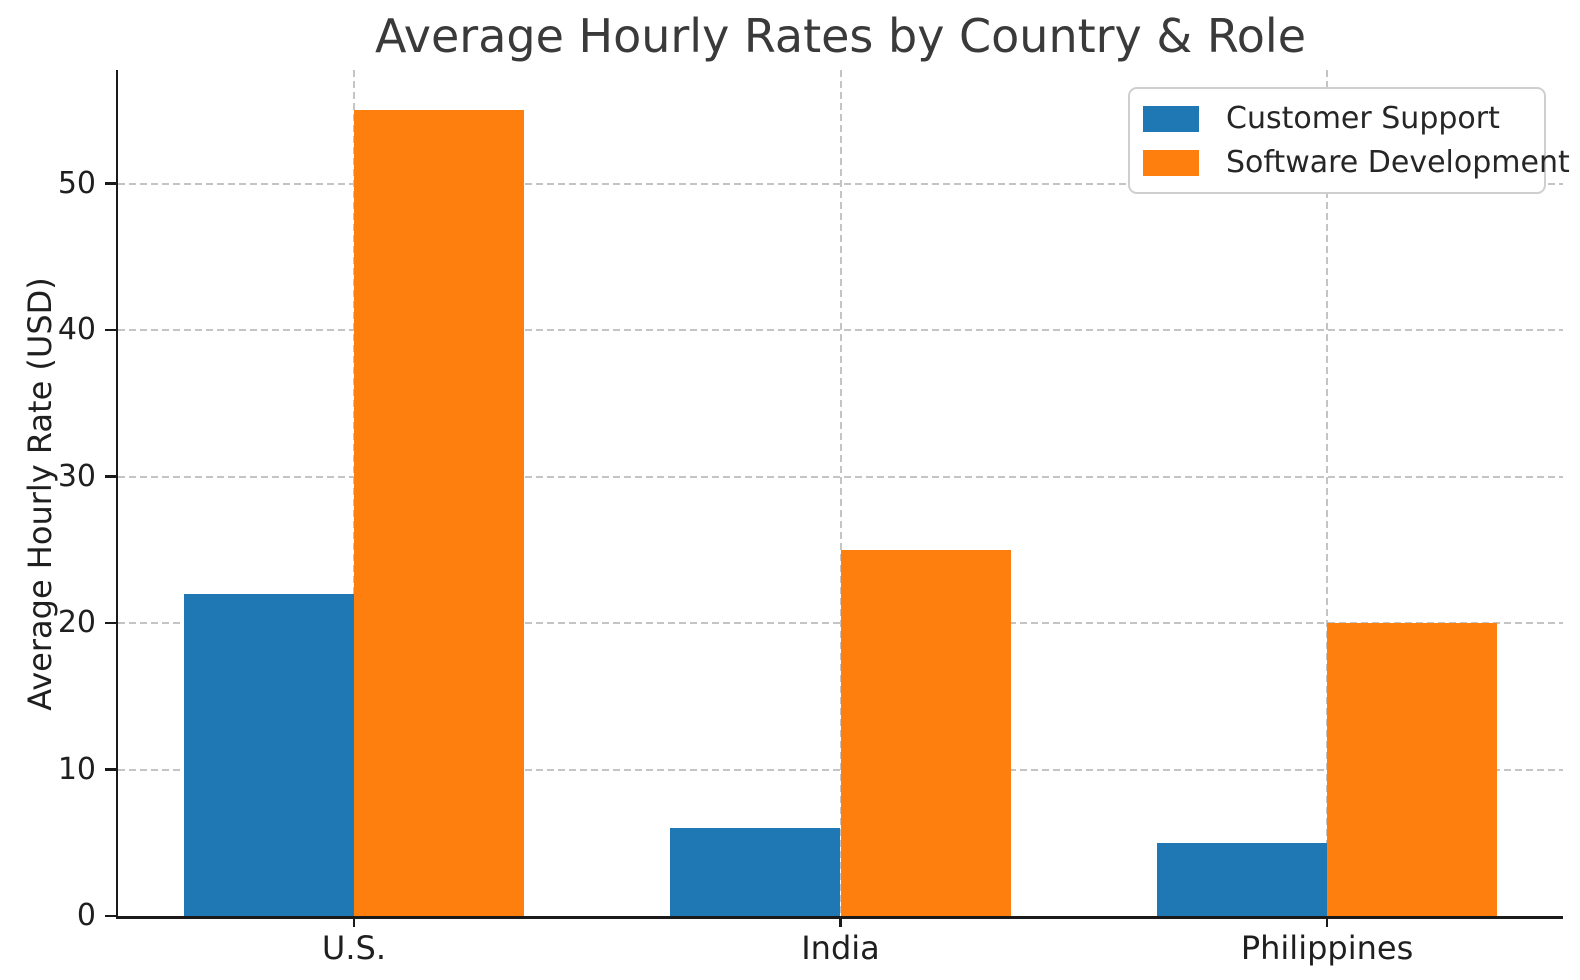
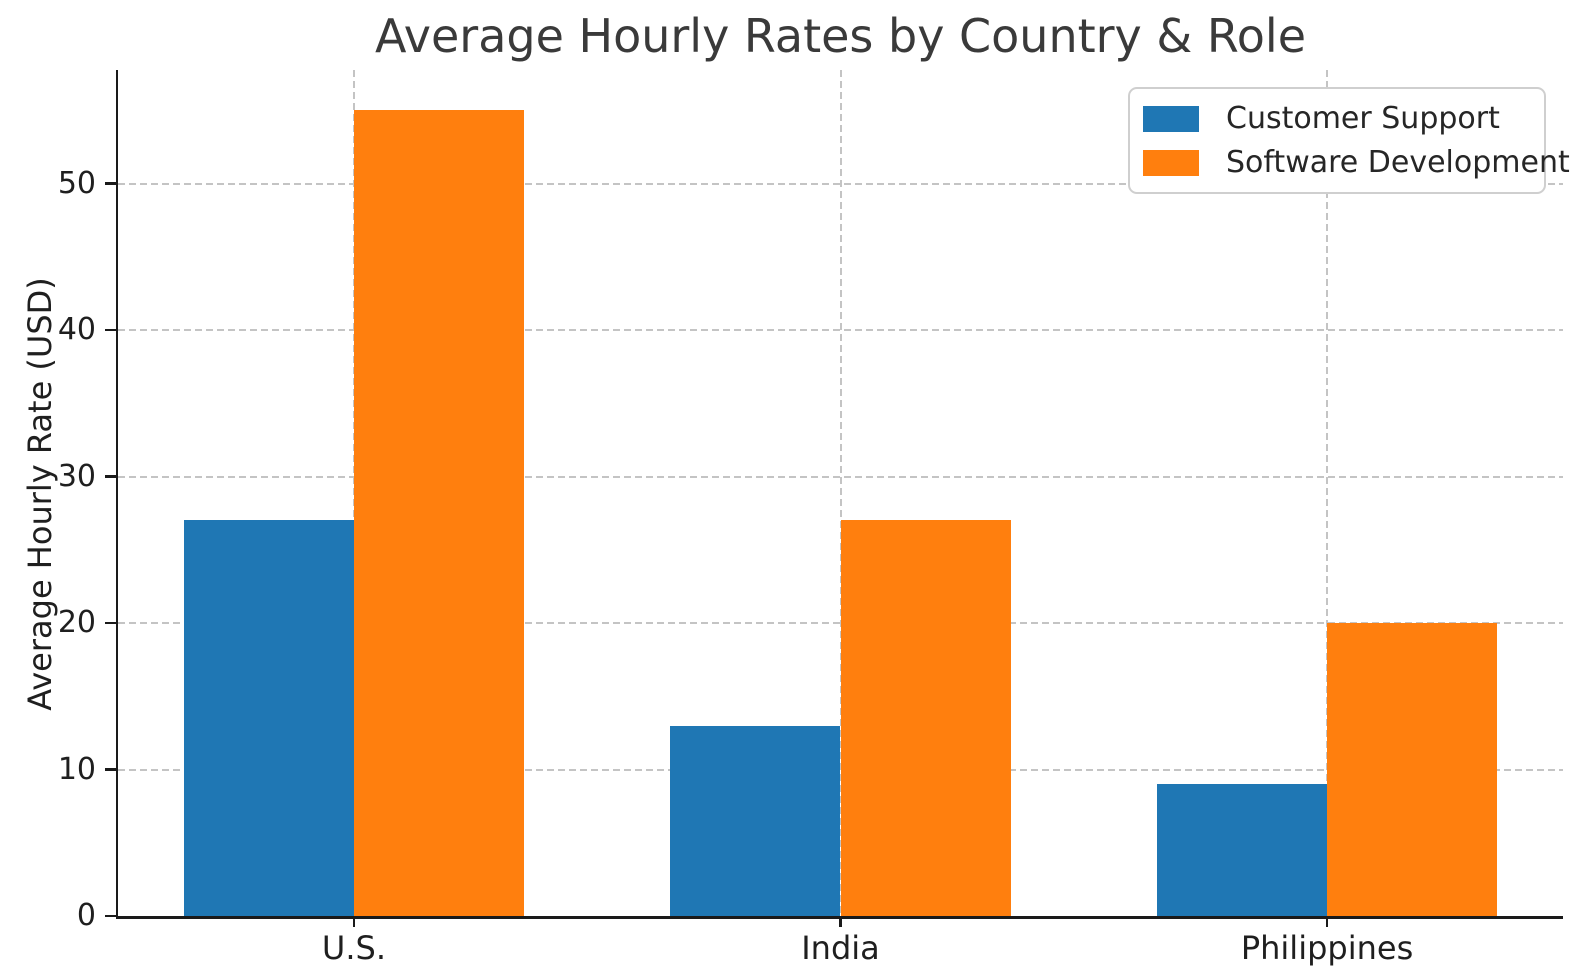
Customer Support/U.S.: 22 -> 27
Customer Support/India: 6 -> 13
Software Development/India: 25 -> 27
Customer Support/Philippines: 5 -> 9
